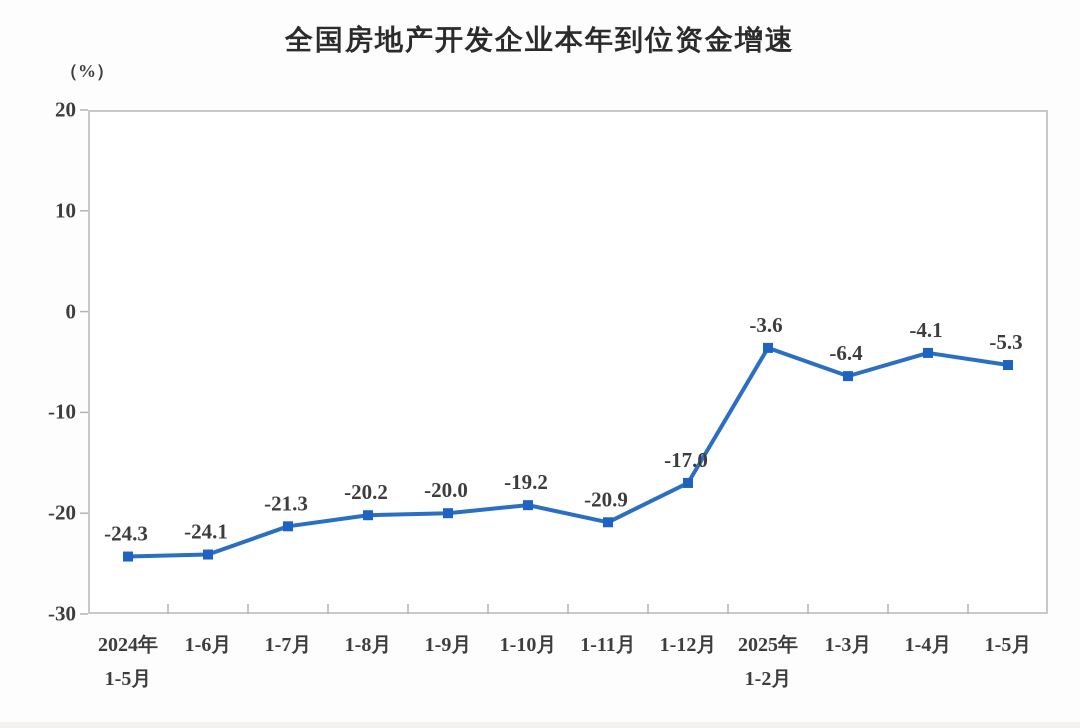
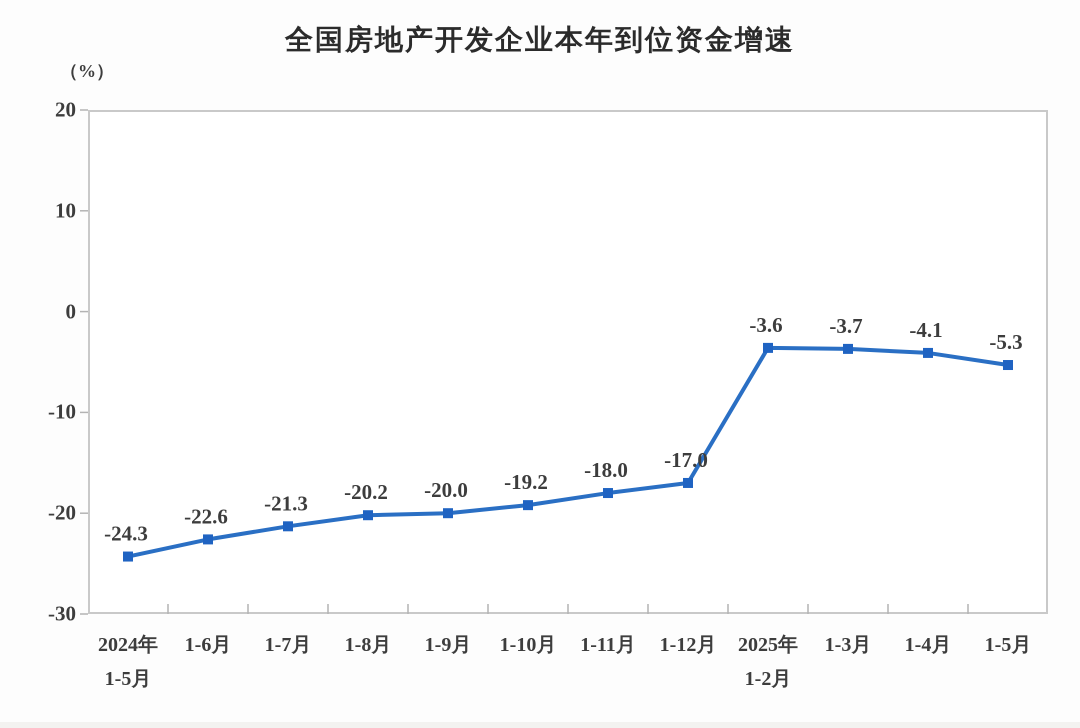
1-6月: -24.1 -> -22.6
1-11月: -20.9 -> -18.0
1-3月: -6.4 -> -3.7
